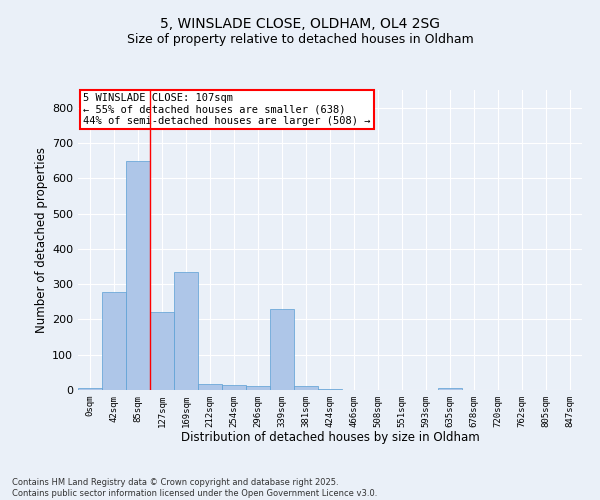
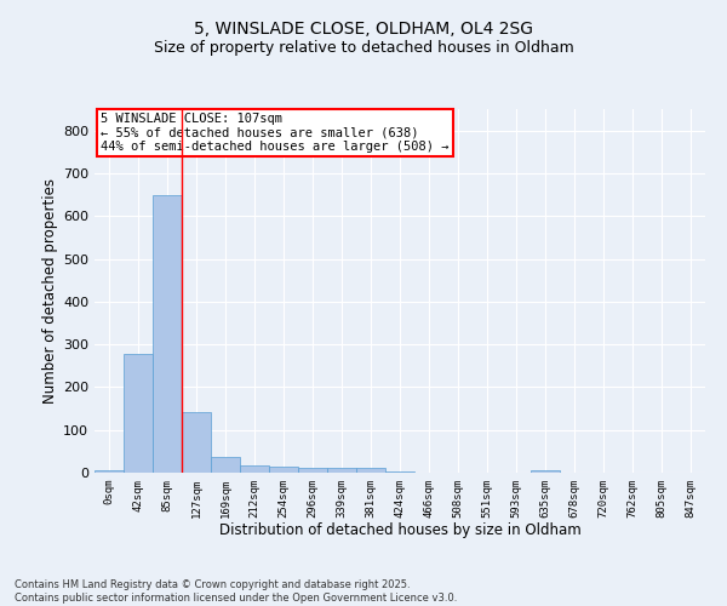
127sqm: 220 -> 142
169sqm: 335 -> 38
339sqm: 230 -> 11
